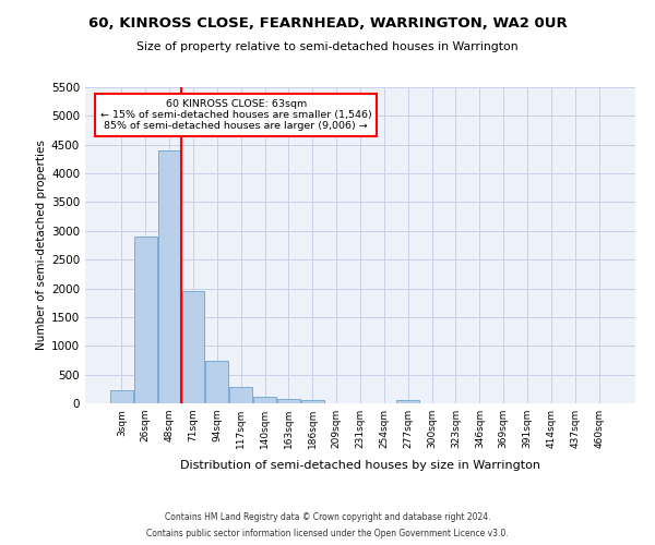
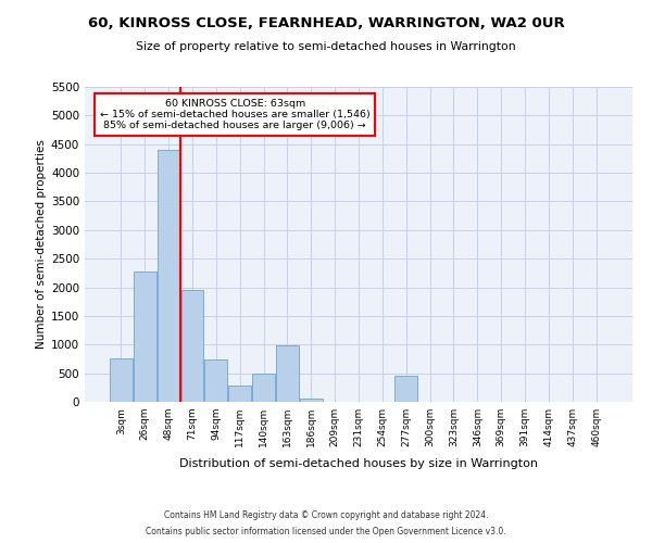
3sqm: 220 -> 760
26sqm: 2900 -> 2280
140sqm: 120 -> 500
163sqm: 80 -> 980
277sqm: 50 -> 460
